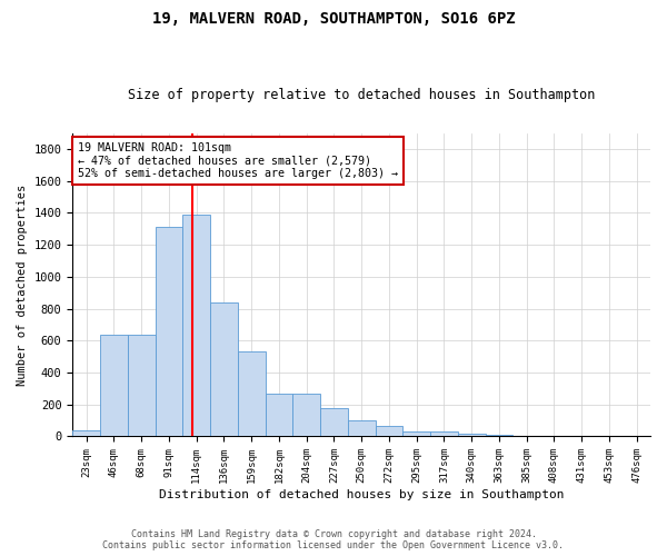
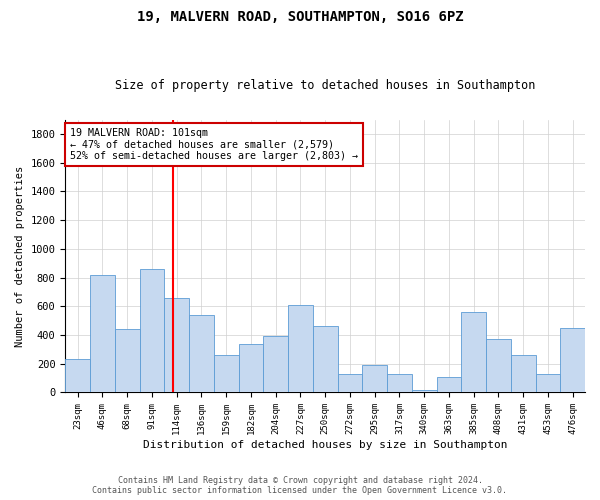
23sqm: 40 -> 230
46sqm: 640 -> 820
68sqm: 640 -> 440
91sqm: 1310 -> 860
114sqm: 1390 -> 660
136sqm: 840 -> 540
159sqm: 530 -> 260
182sqm: 270 -> 340
204sqm: 270 -> 390
227sqm: 180 -> 610
250sqm: 100 -> 460
272sqm: 60 -> 130
295sqm: 30 -> 190
317sqm: 30 -> 130
363sqm: 10 -> 110
385sqm: 0 -> 560
408sqm: 0 -> 370
431sqm: 0 -> 260
453sqm: 0 -> 130
476sqm: 0 -> 450
